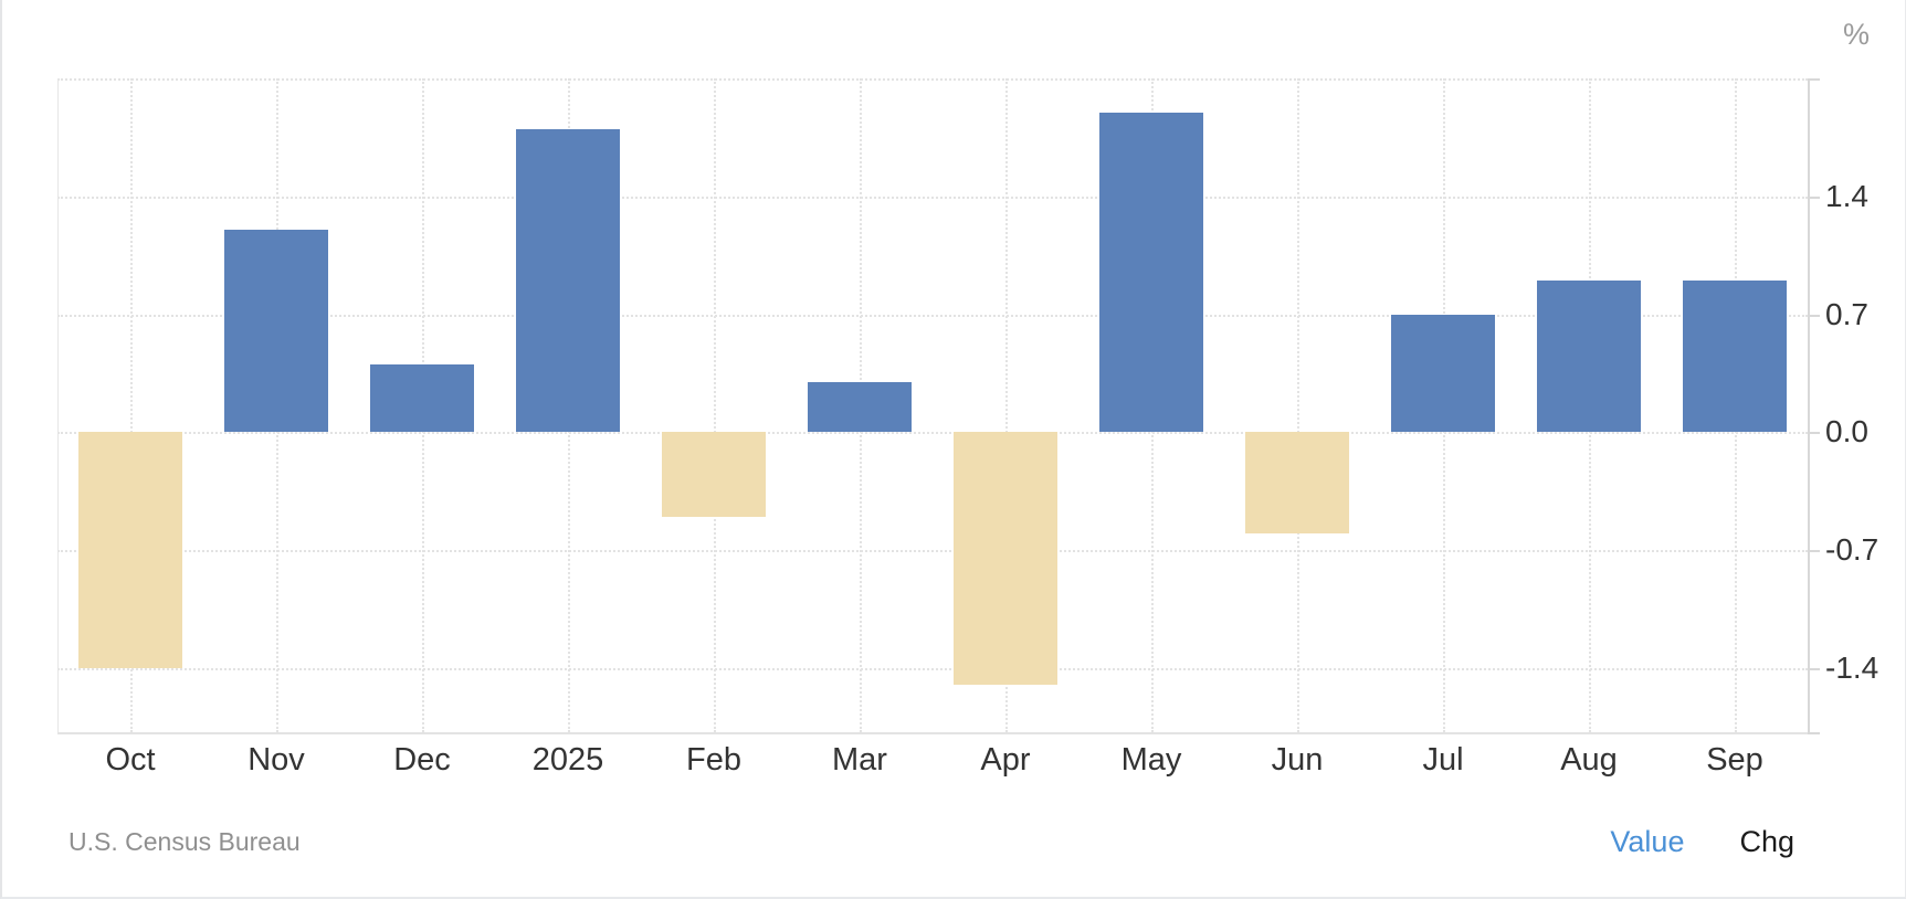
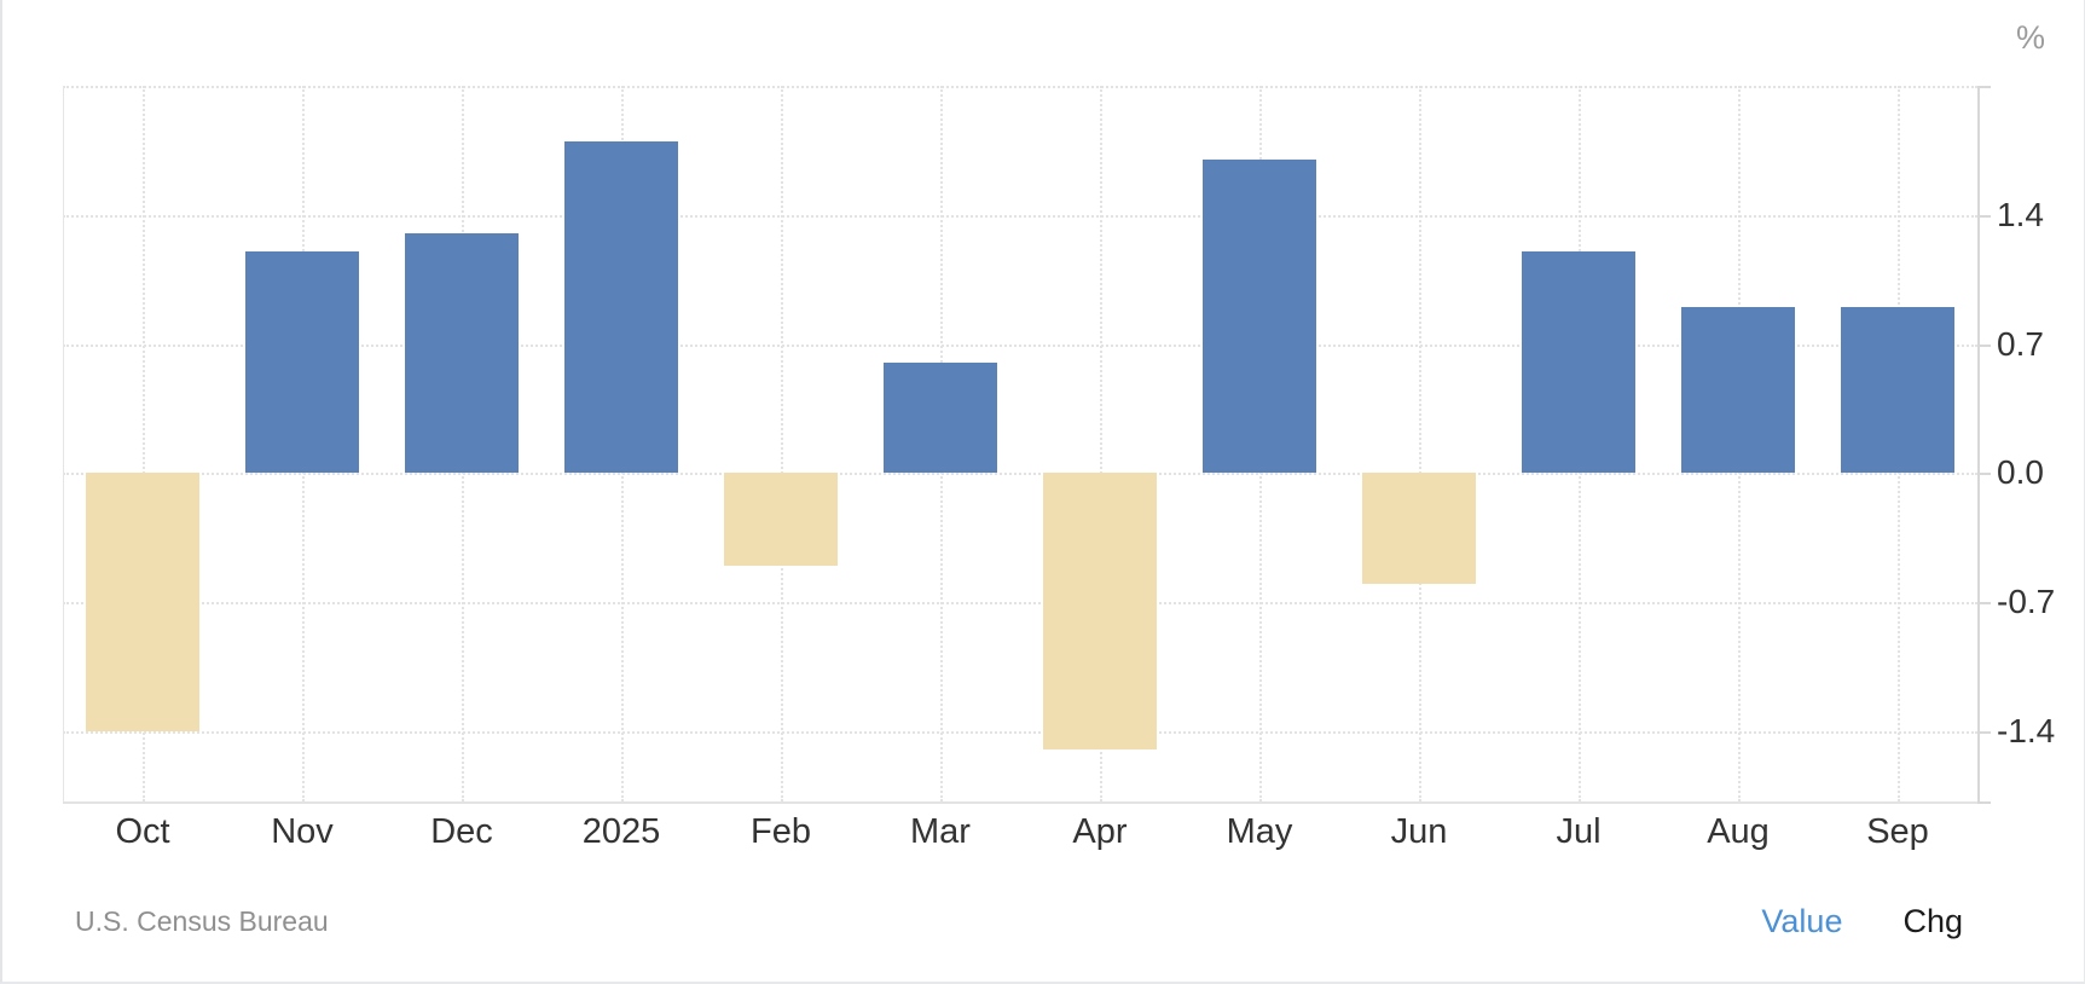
Dec: 0.4 -> 1.3
Mar: 0.3 -> 0.6
May: 1.9 -> 1.7
Jul: 0.7 -> 1.2
